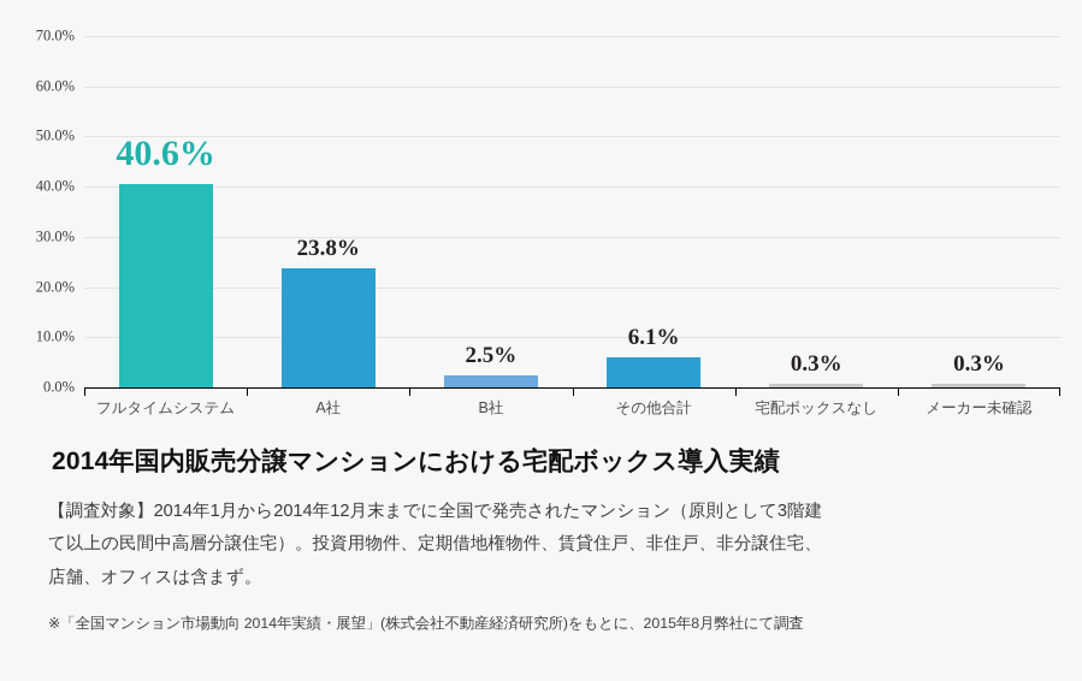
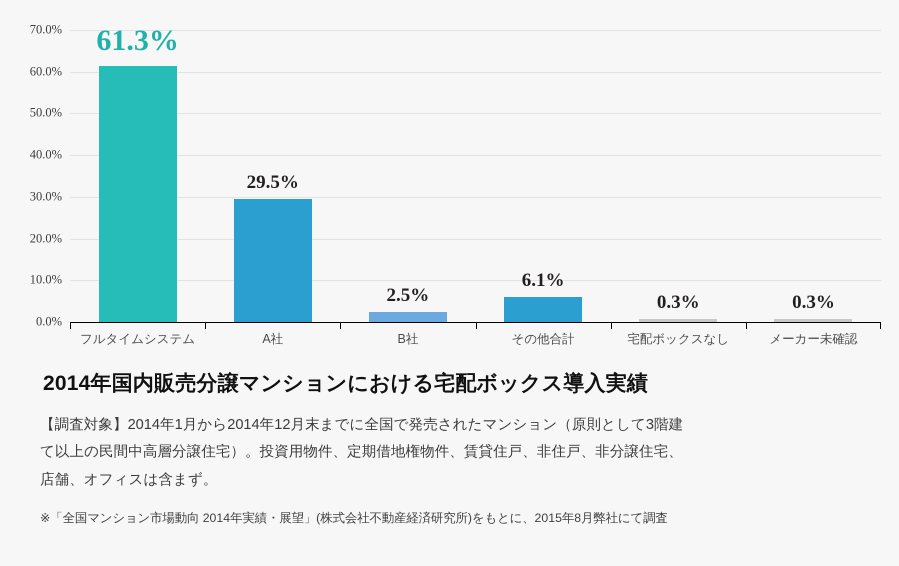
フルタイムシステム: 40.6% -> 61.3%
A社: 23.8% -> 29.5%
